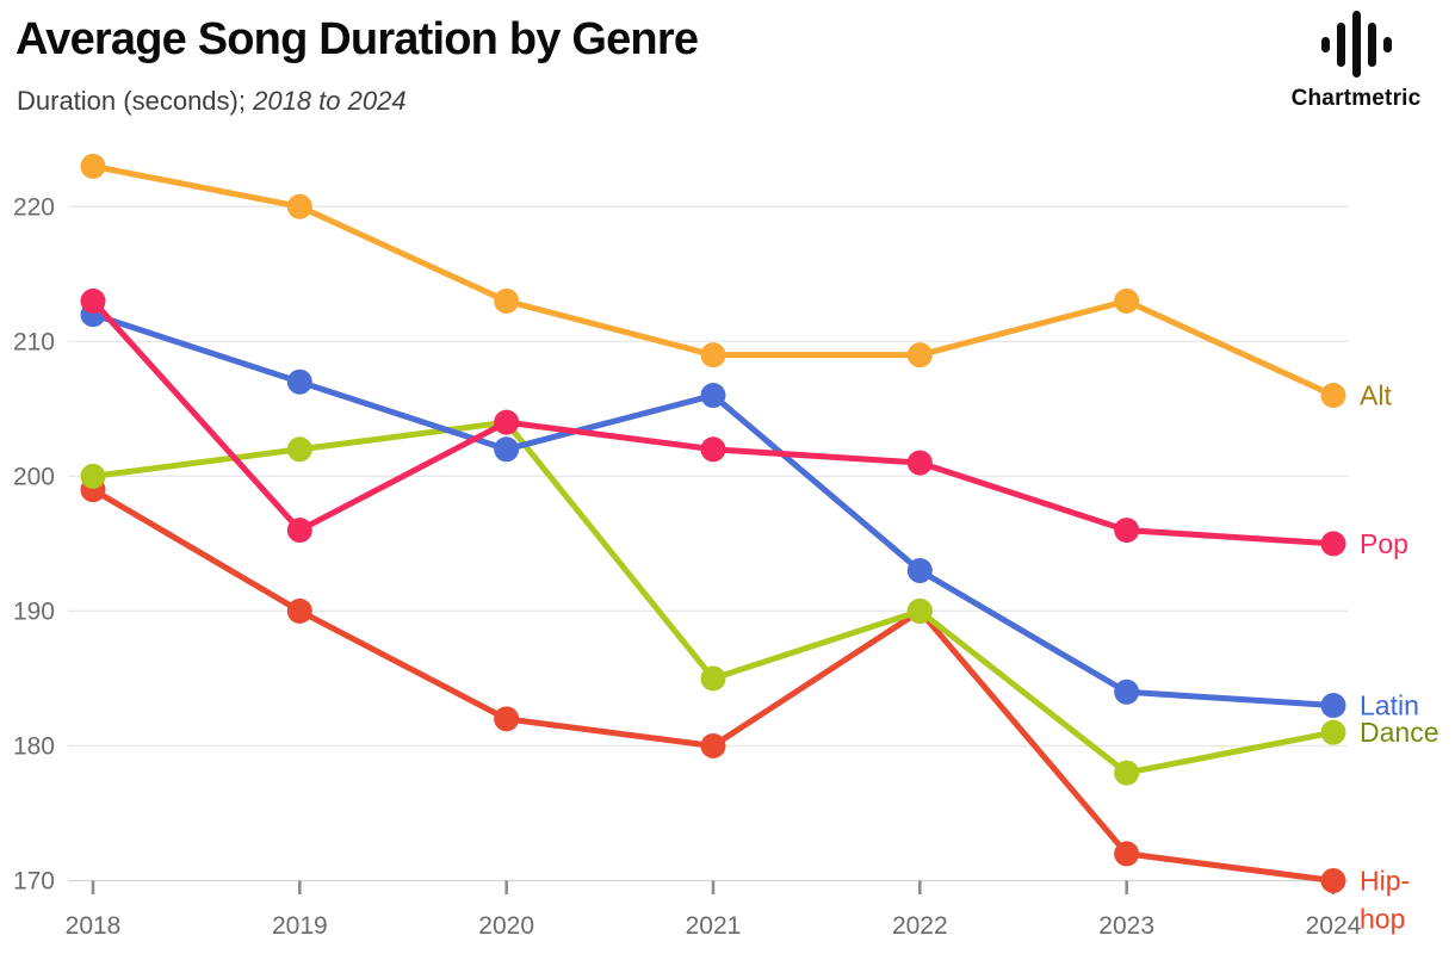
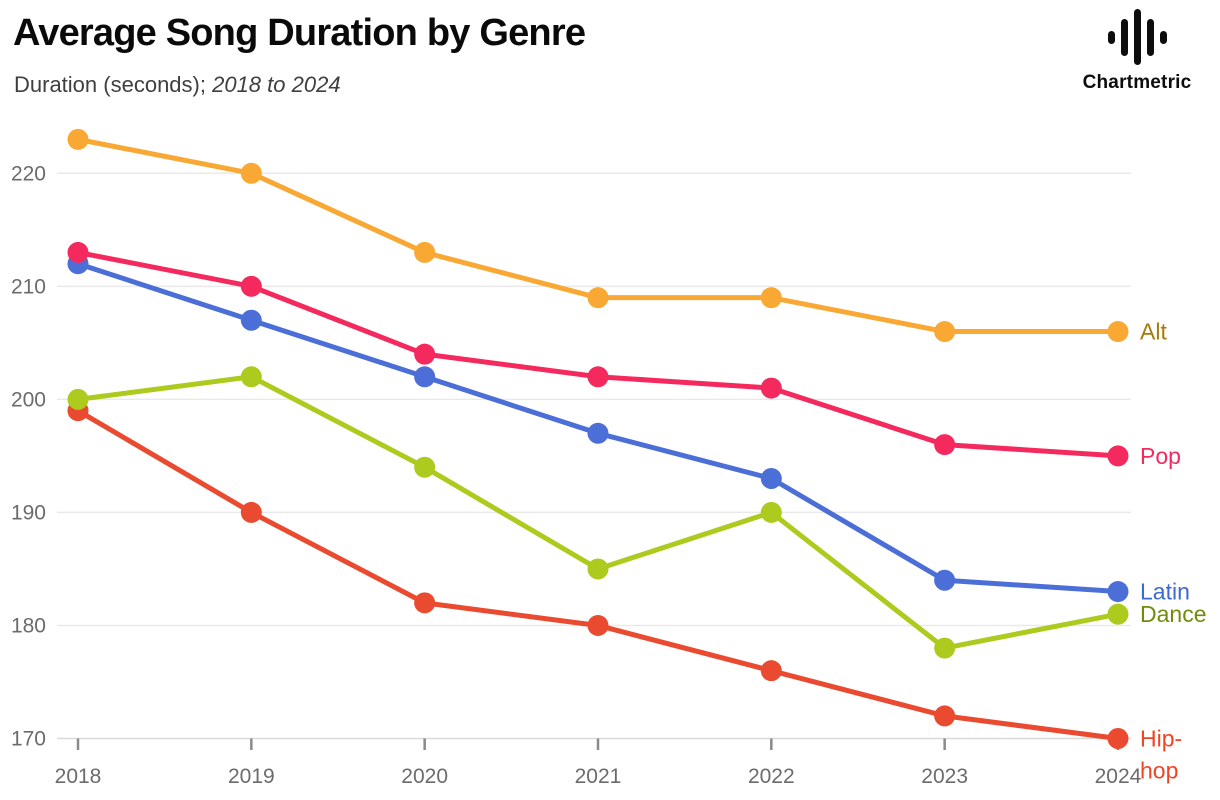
Pop/2019: 196 -> 210
Dance/2020: 204 -> 194
Latin/2021: 206 -> 197
Hip-hop/2022: 190 -> 176
Alt/2023: 213 -> 206
